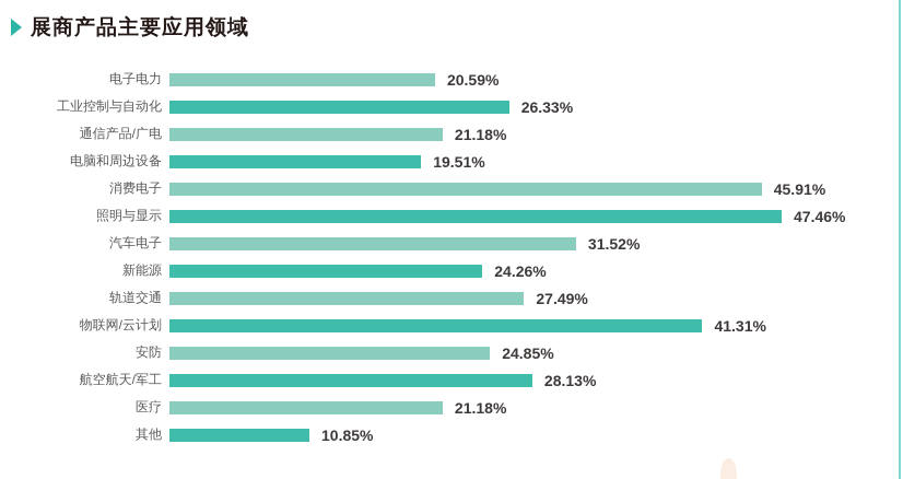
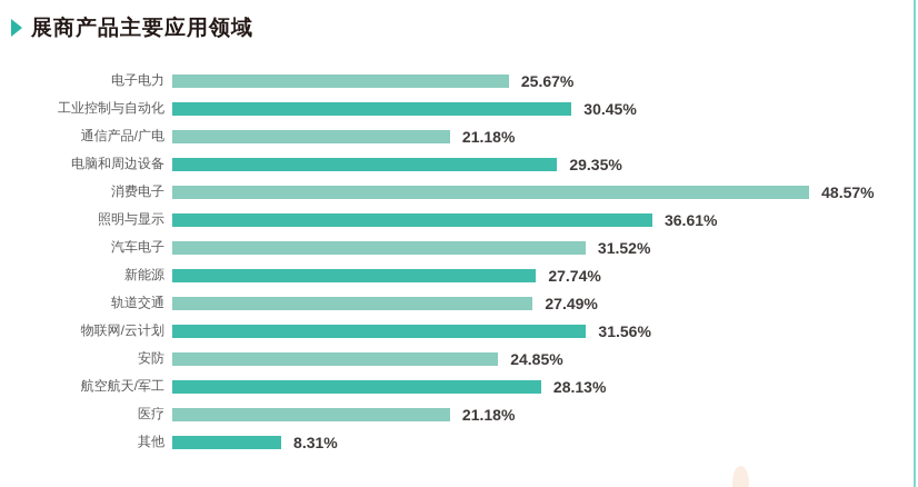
电子电力: 20.59% -> 25.67%
工业控制与自动化: 26.33% -> 30.45%
电脑和周边设备: 19.51% -> 29.35%
消费电子: 45.91% -> 48.57%
照明与显示: 47.46% -> 36.61%
新能源: 24.26% -> 27.74%
物联网/云计划: 41.31% -> 31.56%
其他: 10.85% -> 8.31%
